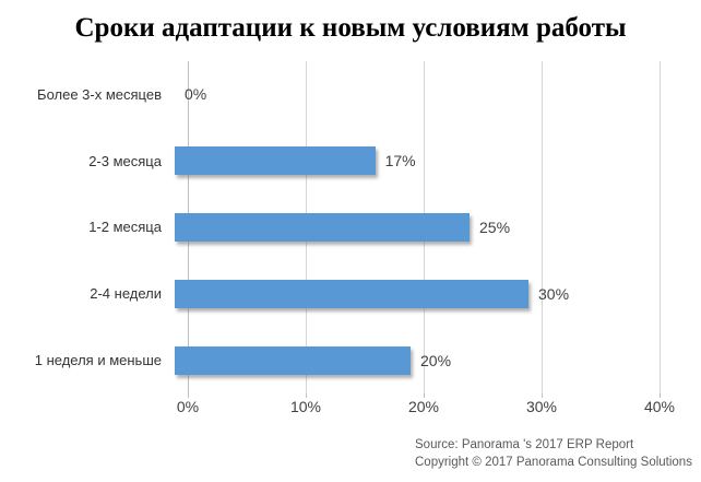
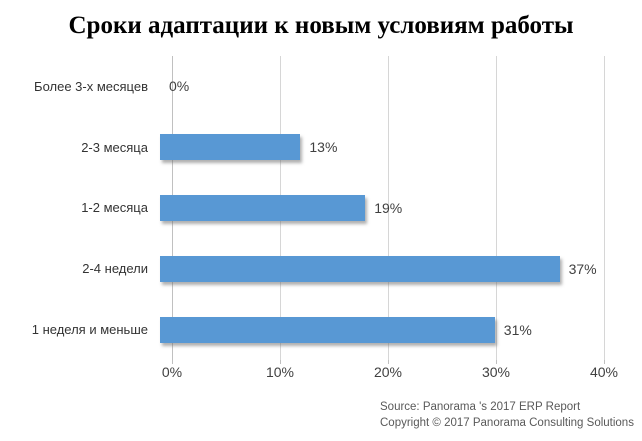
2-3 месяца: 17% -> 13%
1-2 месяца: 25% -> 19%
2-4 недели: 30% -> 37%
1 неделя и меньше: 20% -> 31%
